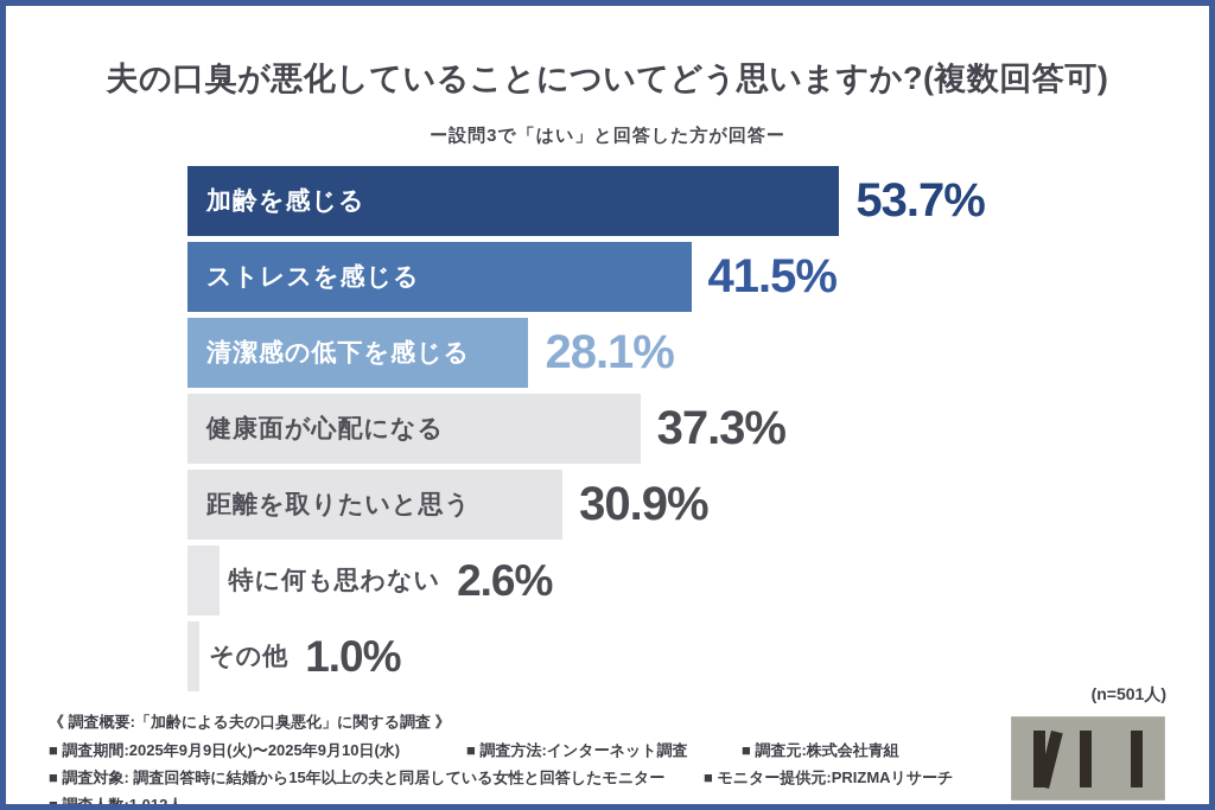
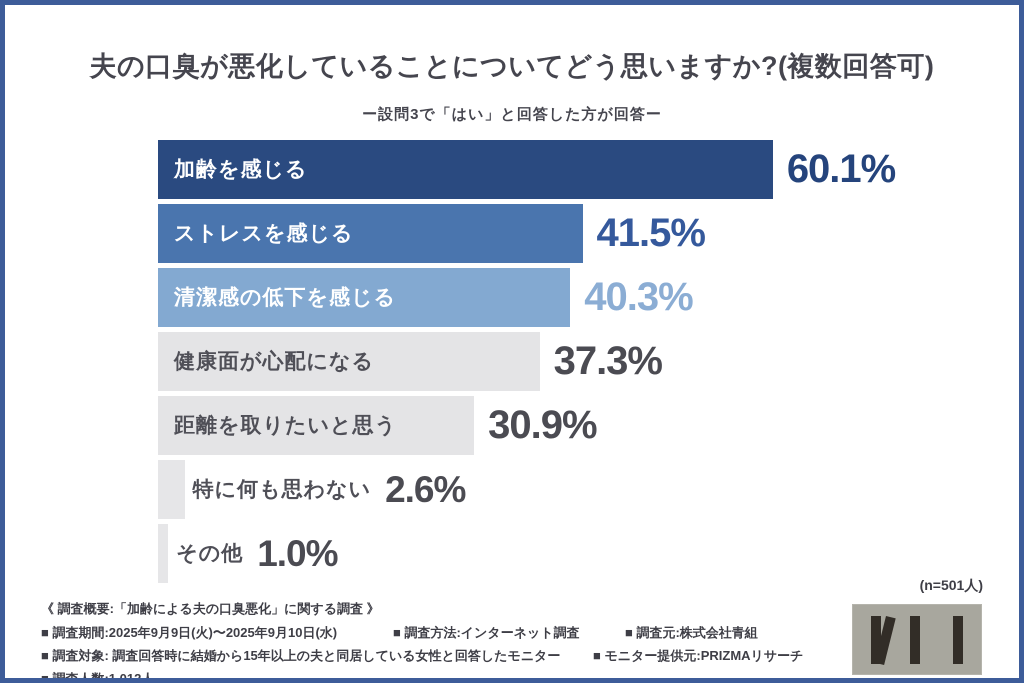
加齢を感じる: 53.7% -> 60.1%
清潔感の低下を感じる: 28.1% -> 40.3%
